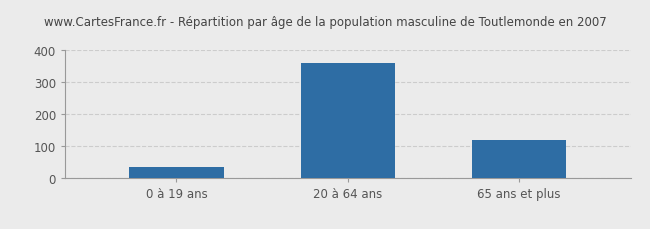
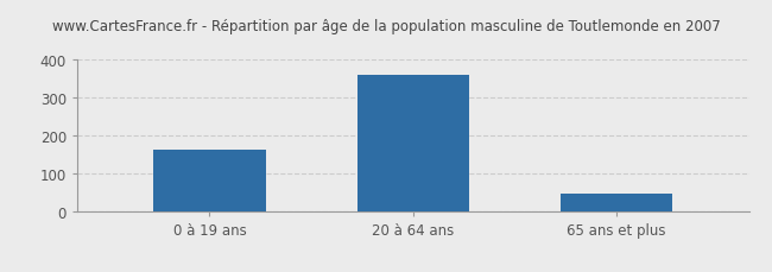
0 à 19 ans: 35 -> 163
65 ans et plus: 120 -> 48
